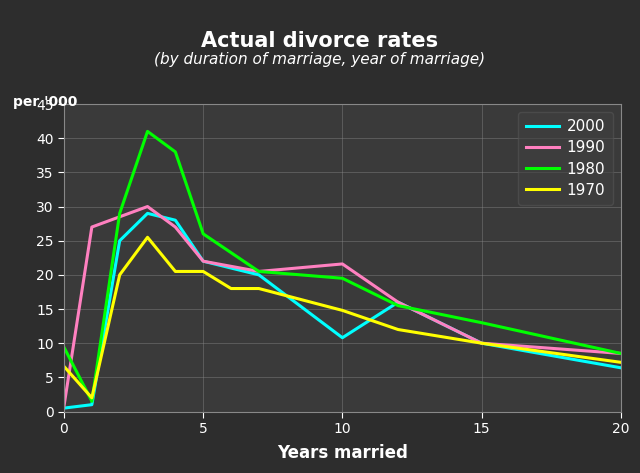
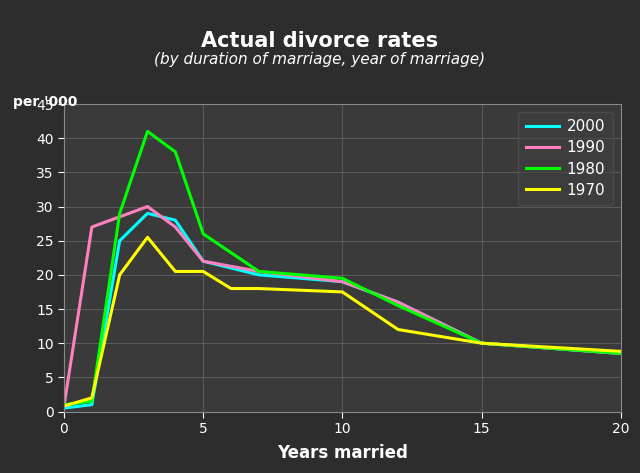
1980/0: 9.4 -> 1.0
1970/0: 6.6 -> 0.8
2000/10: 10.8 -> 19.0
1990/10: 21.6 -> 19.0
1970/10: 14.8 -> 17.5
1980/15: 13.0 -> 10.0
2000/20: 6.4 -> 8.5
1970/20: 7.2 -> 8.8
